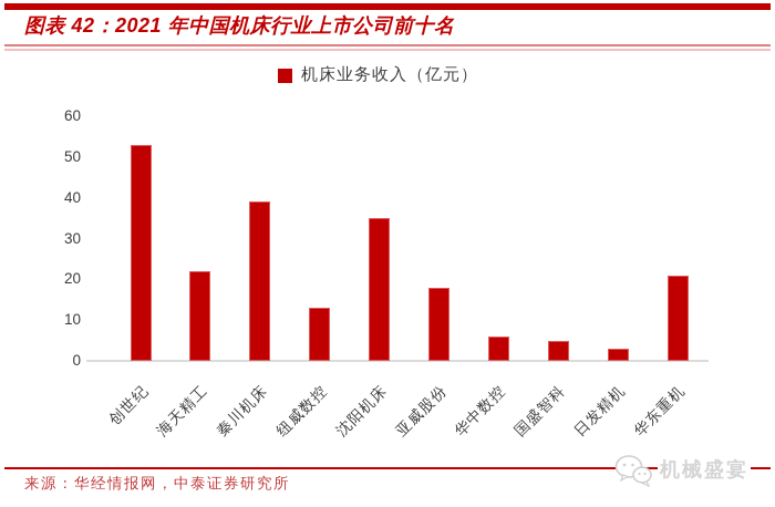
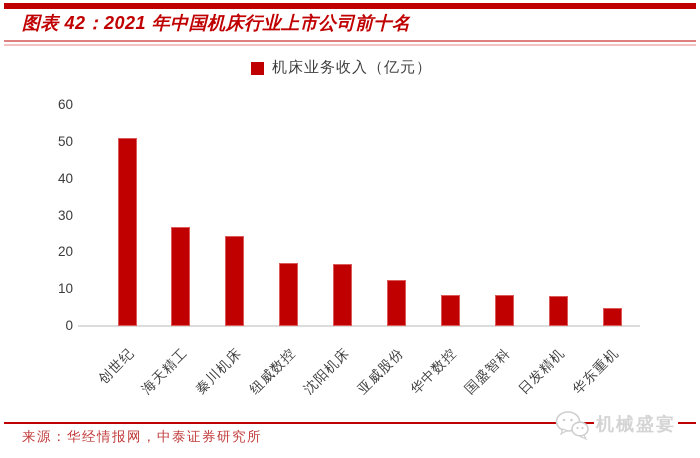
创世纪: 53 -> 51
海天精工: 22 -> 27
秦川机床: 39 -> 24
纽威数控: 13 -> 17
沈阳机床: 35 -> 17
亚威股份: 18 -> 12
华中数控: 6 -> 8
国盛智科: 5 -> 8
日发精机: 3 -> 8
华东重机: 21 -> 5
